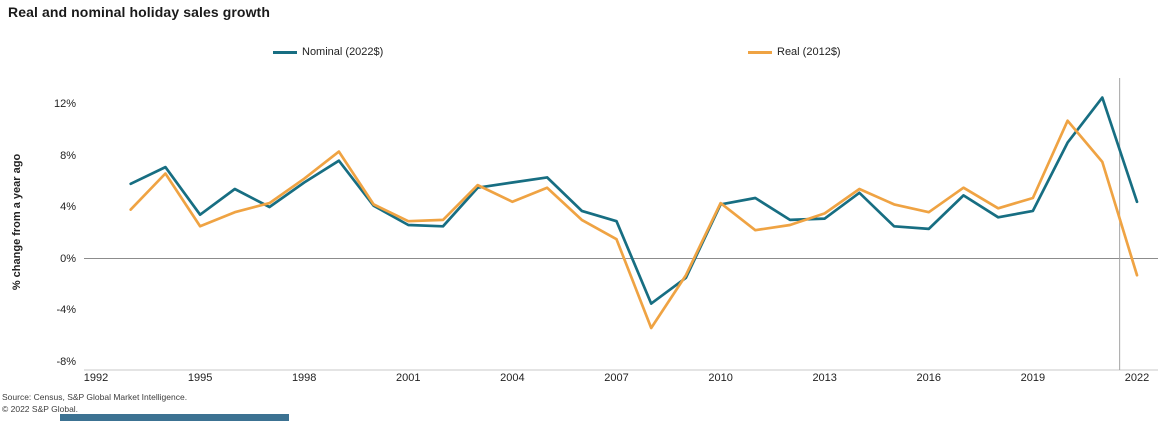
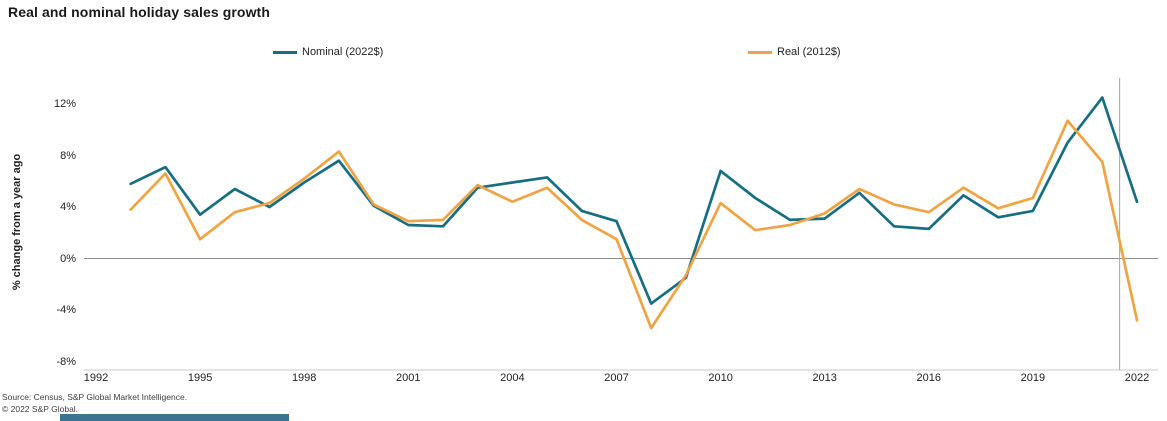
Real (2012$)/1995: 2.5% -> 1.5%
Nominal (2022$)/2010: 4.2% -> 6.8%
Real (2012$)/2022: -1.3% -> -4.8%
